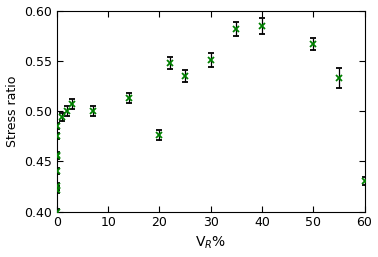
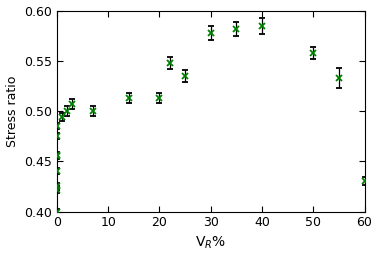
20: 0.476 -> 0.513
30: 0.551 -> 0.578
50: 0.567 -> 0.558
